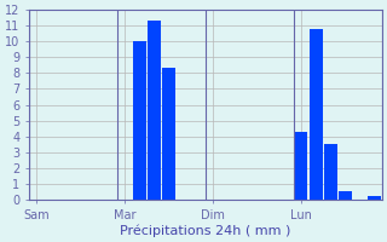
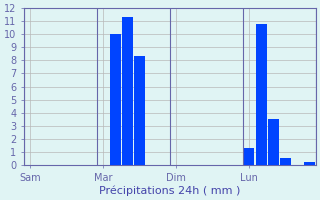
Lun: 4.3 -> 1.3
